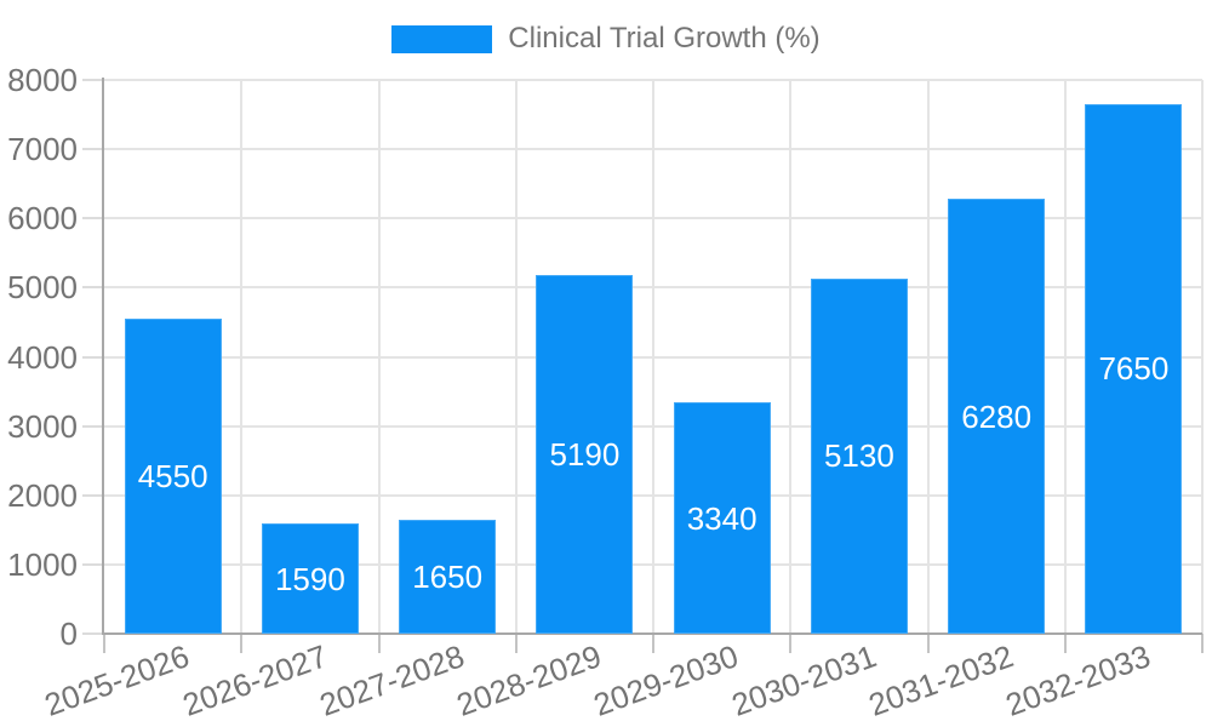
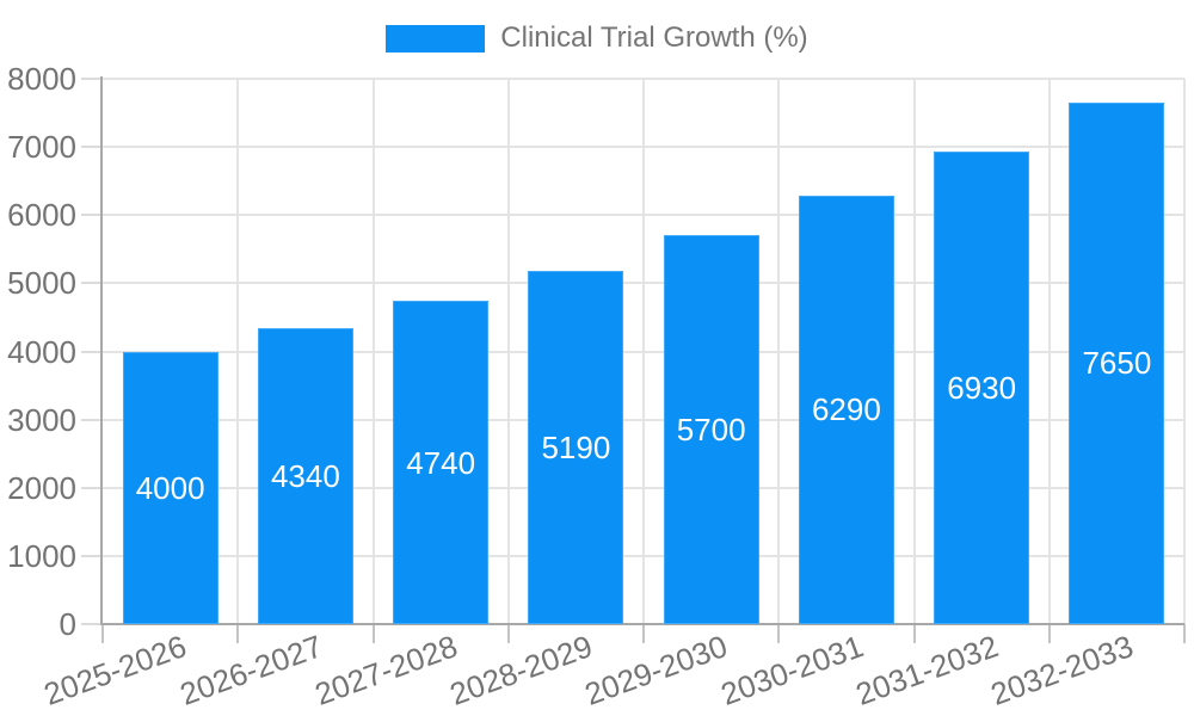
2025-2026: 4550 -> 4000
2026-2027: 1590 -> 4340
2027-2028: 1650 -> 4740
2029-2030: 3340 -> 5700
2030-2031: 5130 -> 6290
2031-2032: 6280 -> 6930
